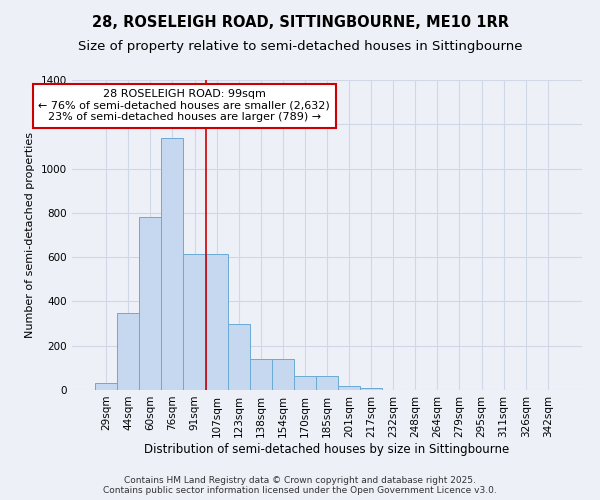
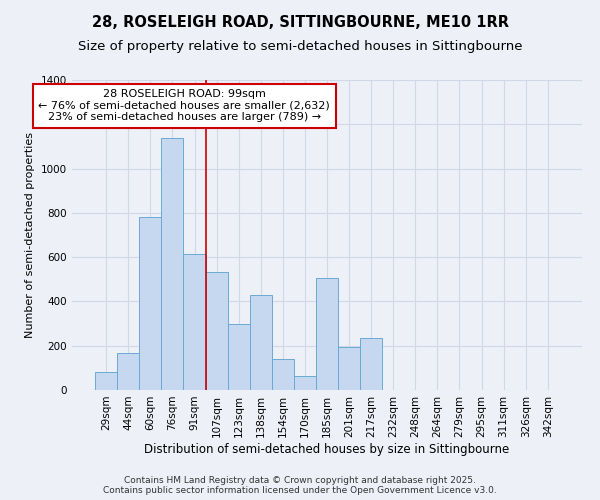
29sqm: 30 -> 80
44sqm: 350 -> 165
107sqm: 615 -> 535
138sqm: 140 -> 430
185sqm: 65 -> 505
201sqm: 20 -> 195
217sqm: 10 -> 235
